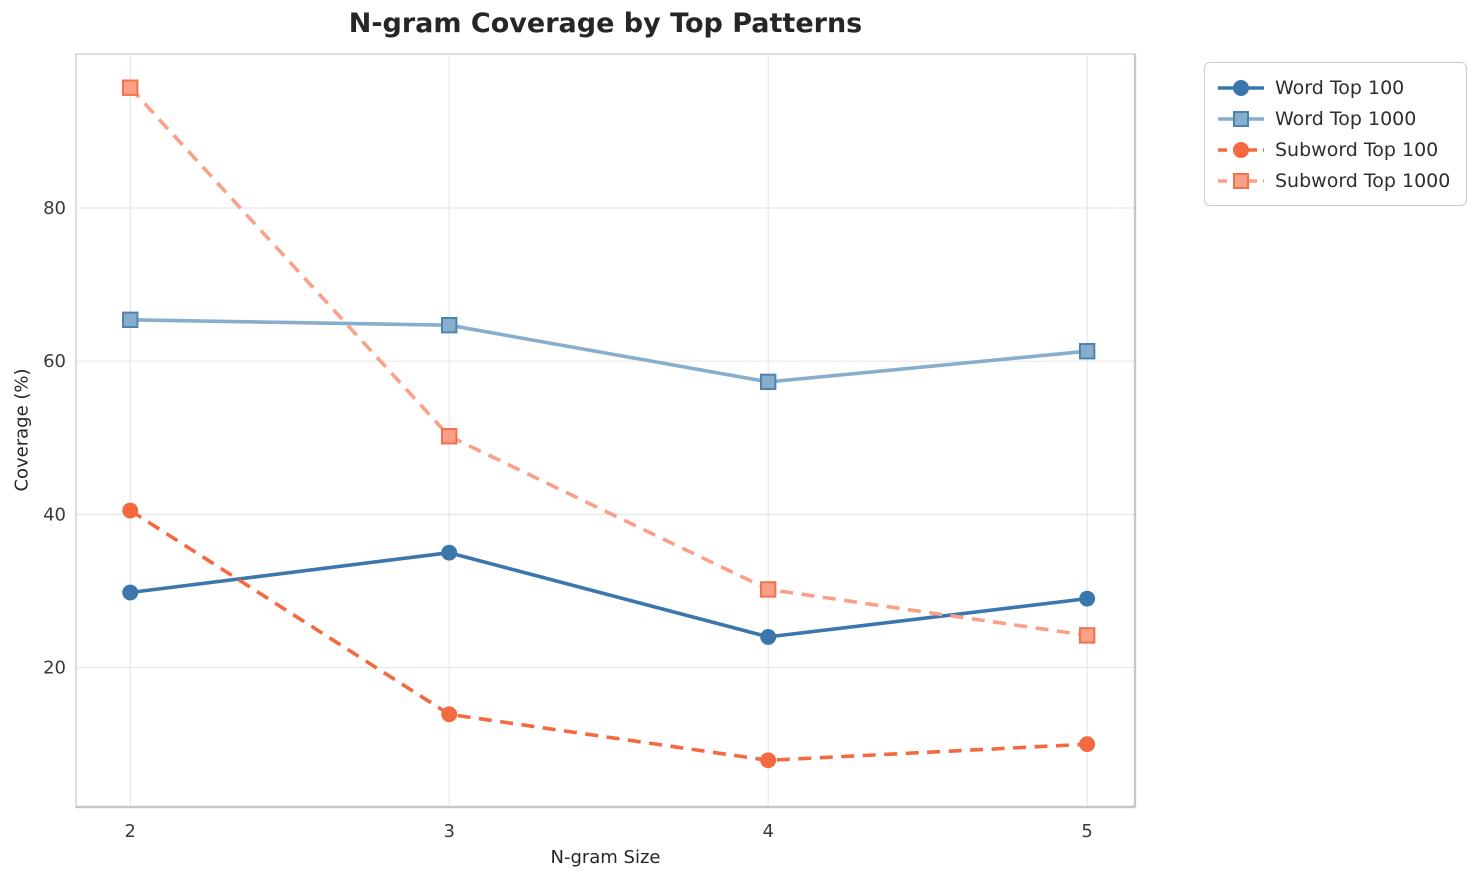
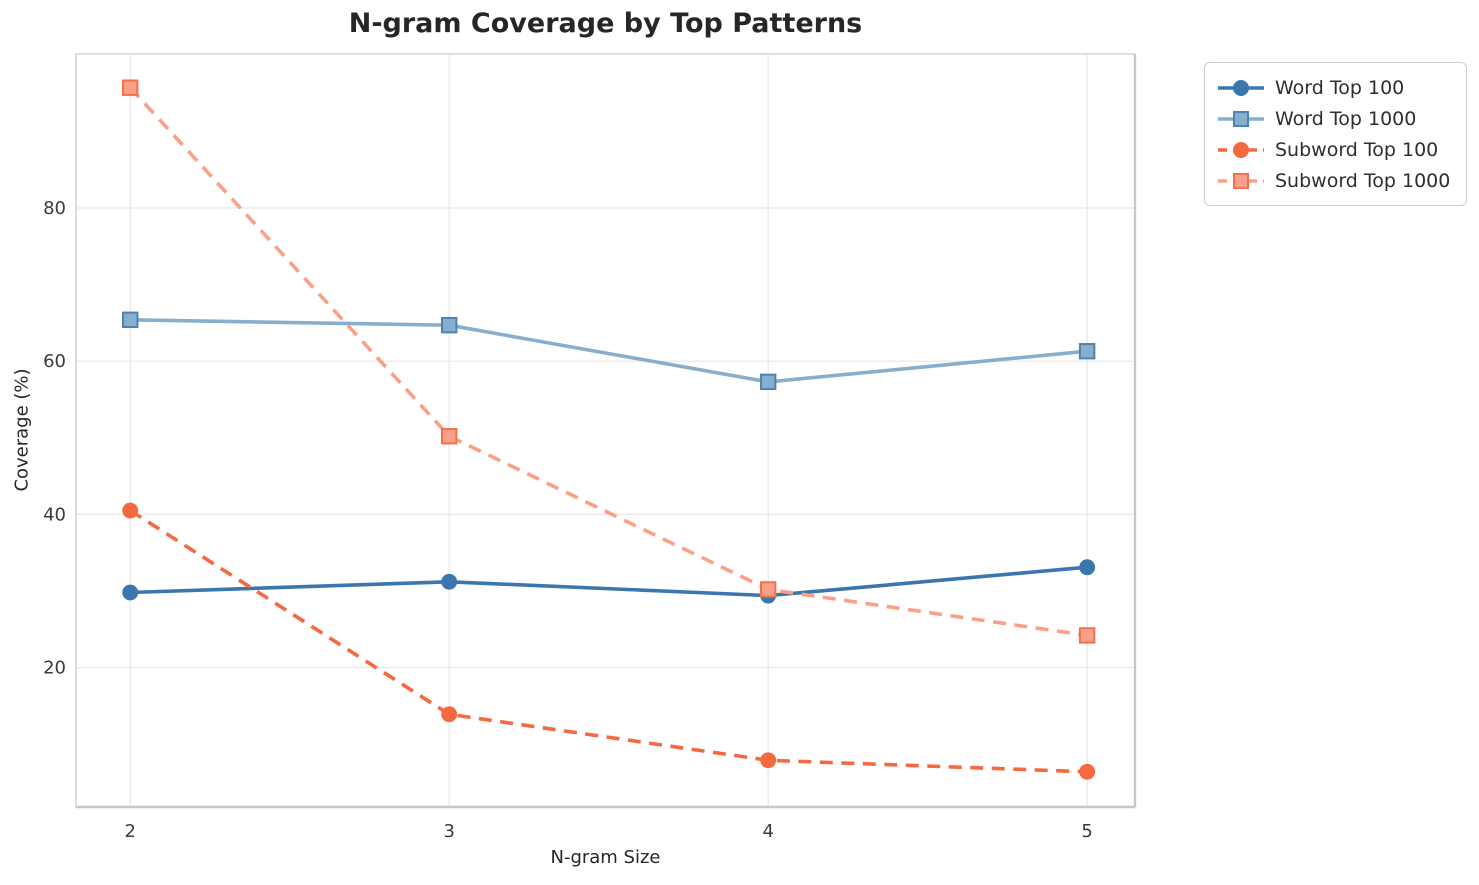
Word Top 100/3: 35 -> 31
Word Top 100/4: 24 -> 29
Word Top 100/5: 29 -> 33
Subword Top 100/5: 10 -> 6
